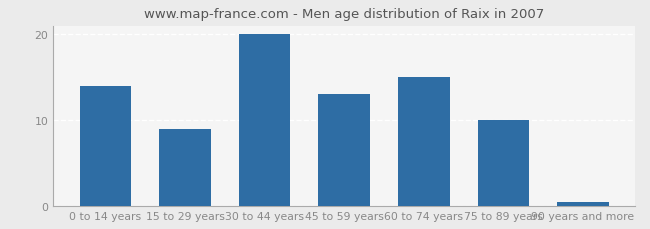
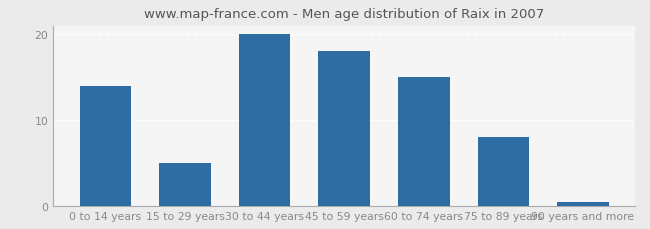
15 to 29 years: 9.0 -> 5.0
45 to 59 years: 13.0 -> 18.0
75 to 89 years: 10.0 -> 8.0
